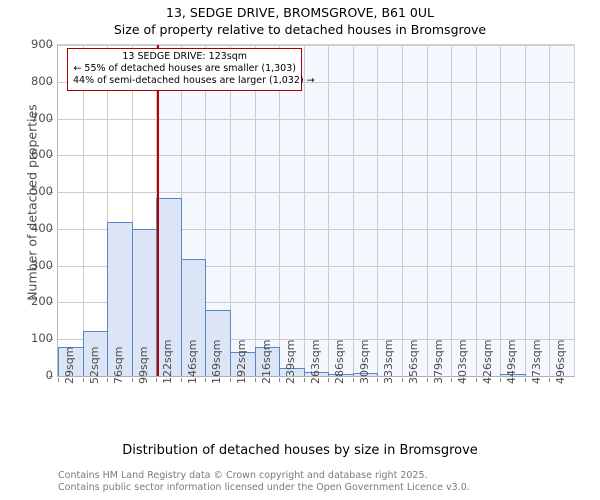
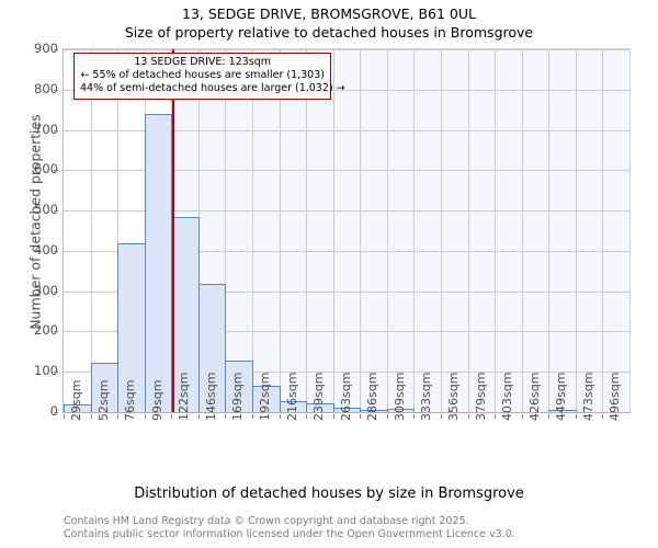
29sqm: 80 -> 20
99sqm: 400 -> 740
169sqm: 180 -> 130
216sqm: 80 -> 30
